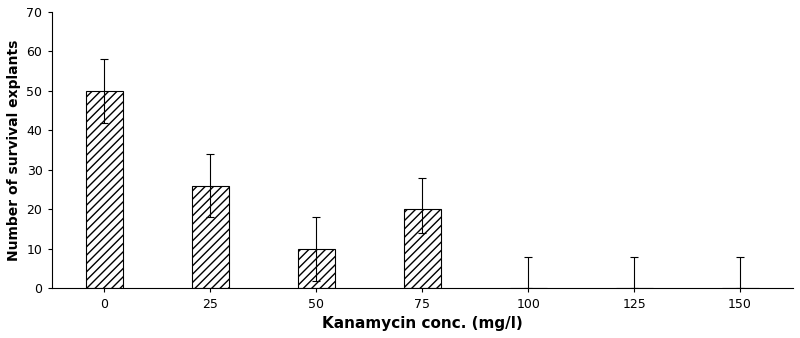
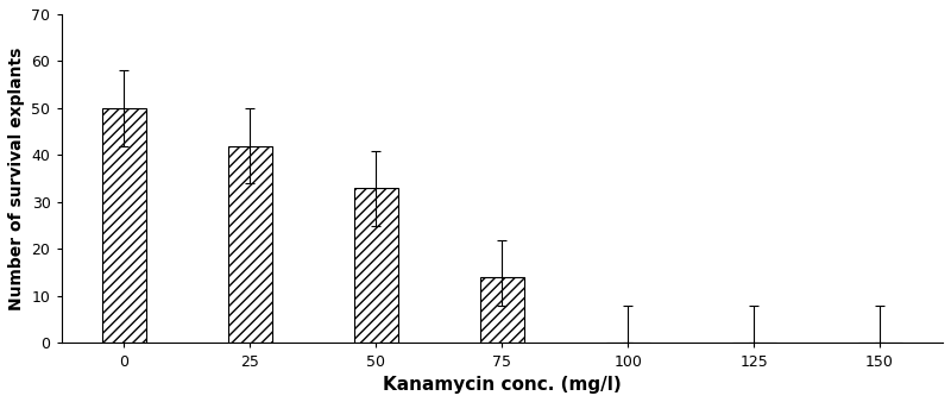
25: 26 -> 42
50: 10 -> 33
75: 20 -> 14
